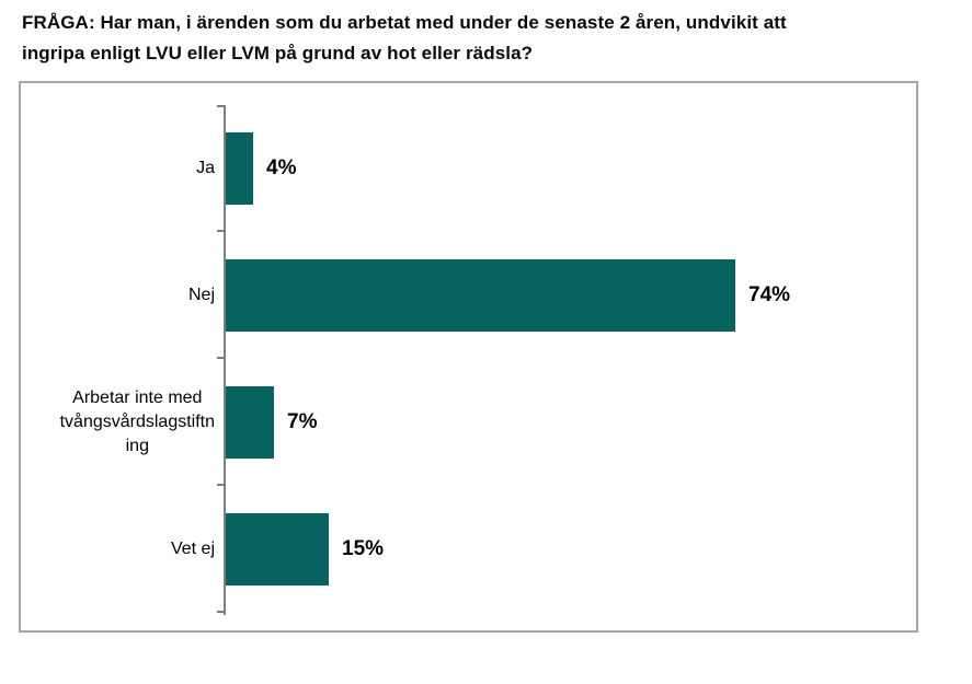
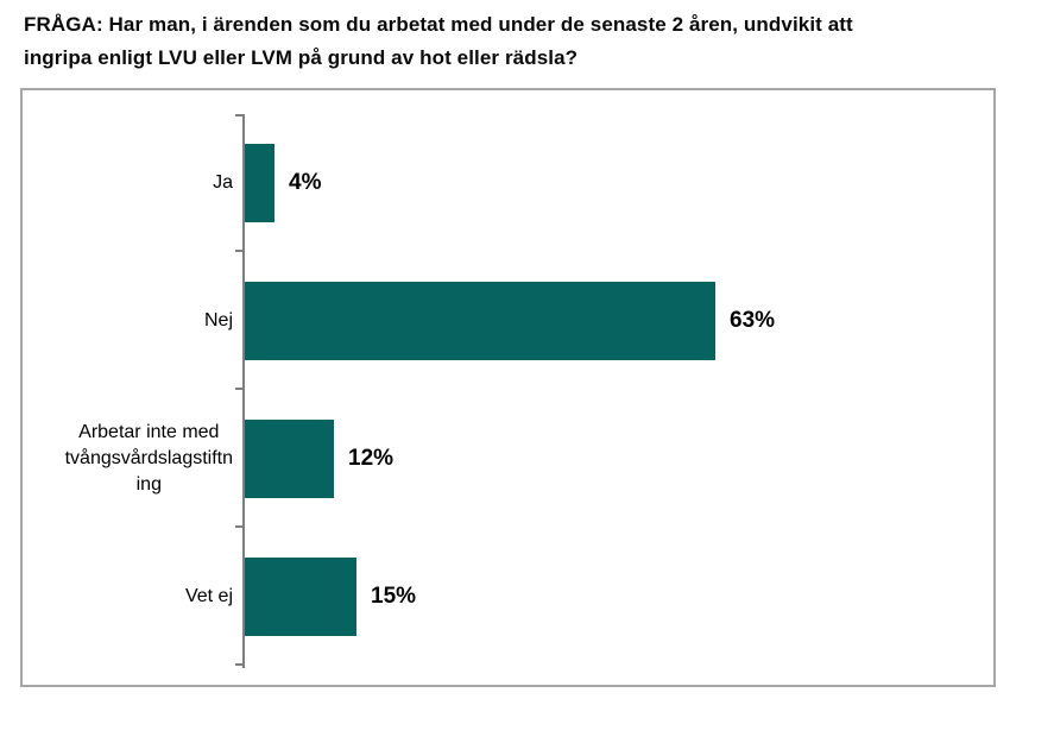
Nej: 74% -> 63%
Arbetar inte med tvångsvårdslagstiftn ing: 7% -> 12%
